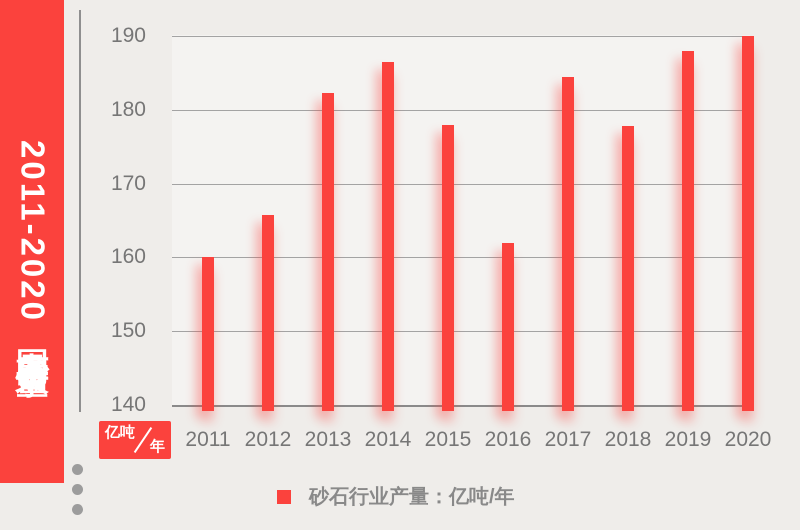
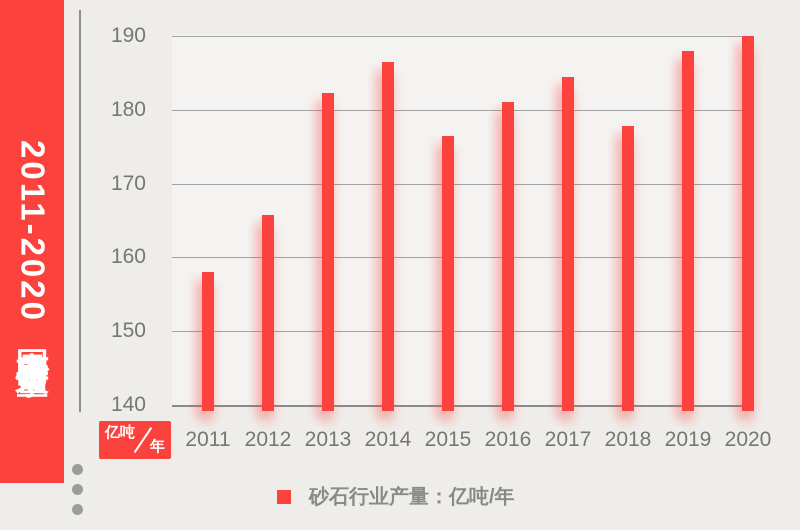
2011: 160 -> 158
2015: 178 -> 176
2016: 162 -> 181
